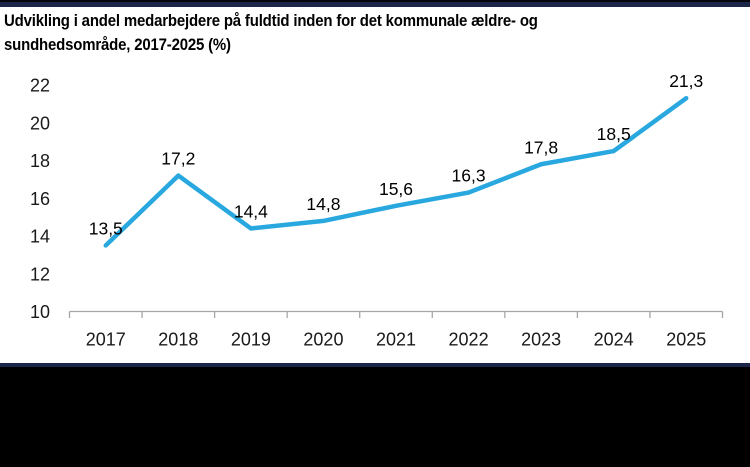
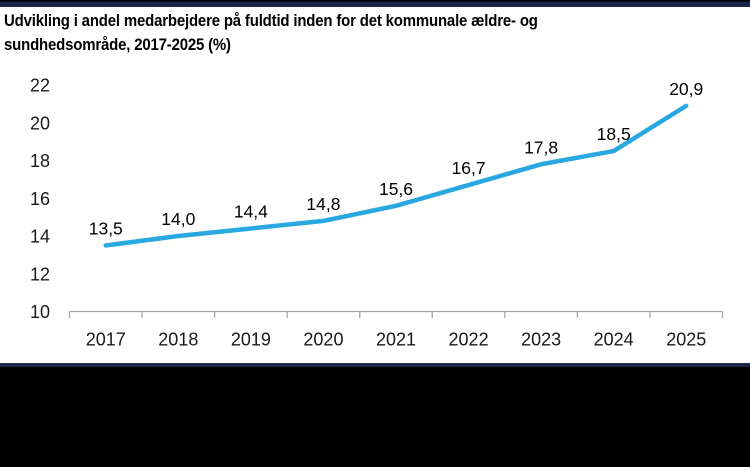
2018: 17,2 -> 14,0
2022: 16,3 -> 16,7
2025: 21,3 -> 20,9
